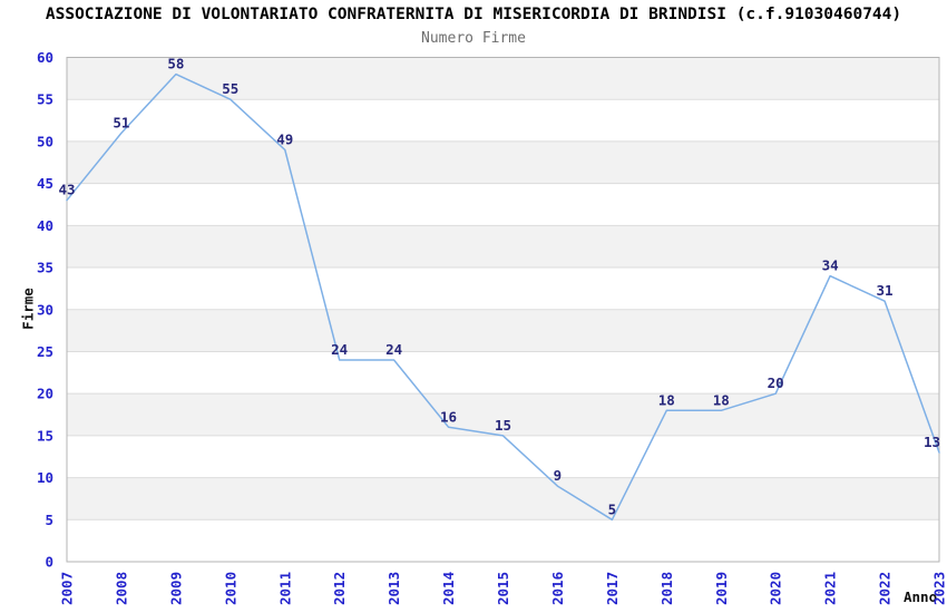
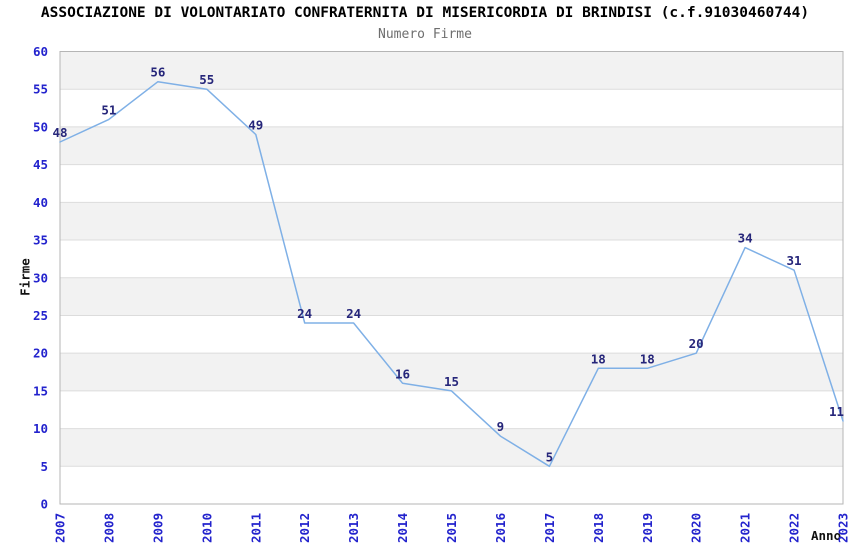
2007: 43 -> 48
2009: 58 -> 56
2023: 13 -> 11
